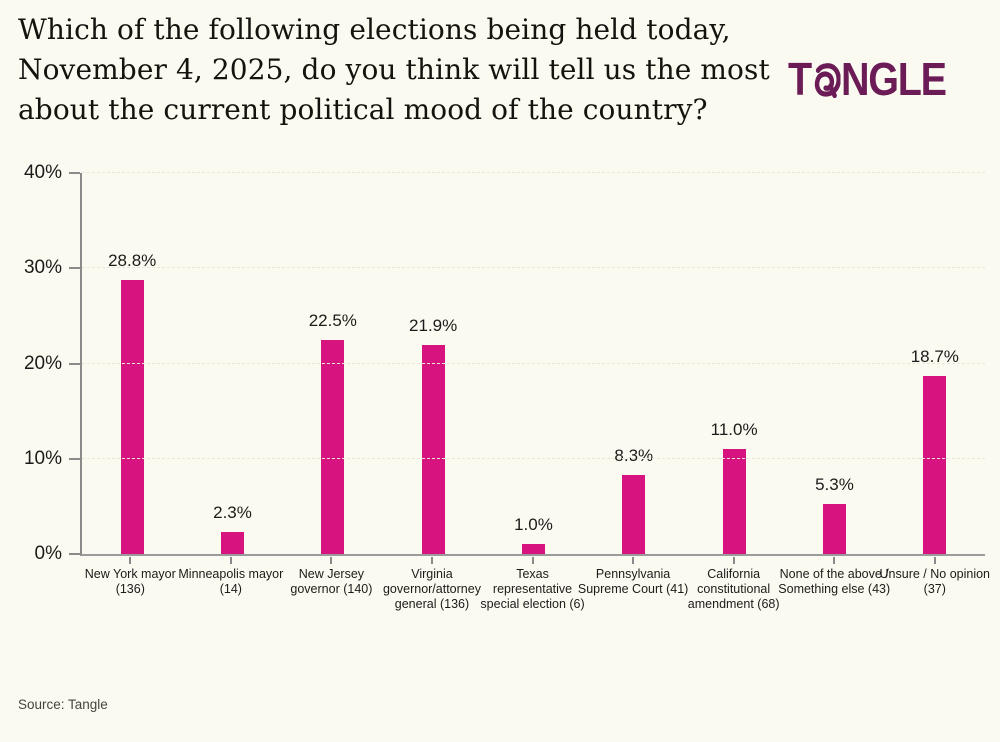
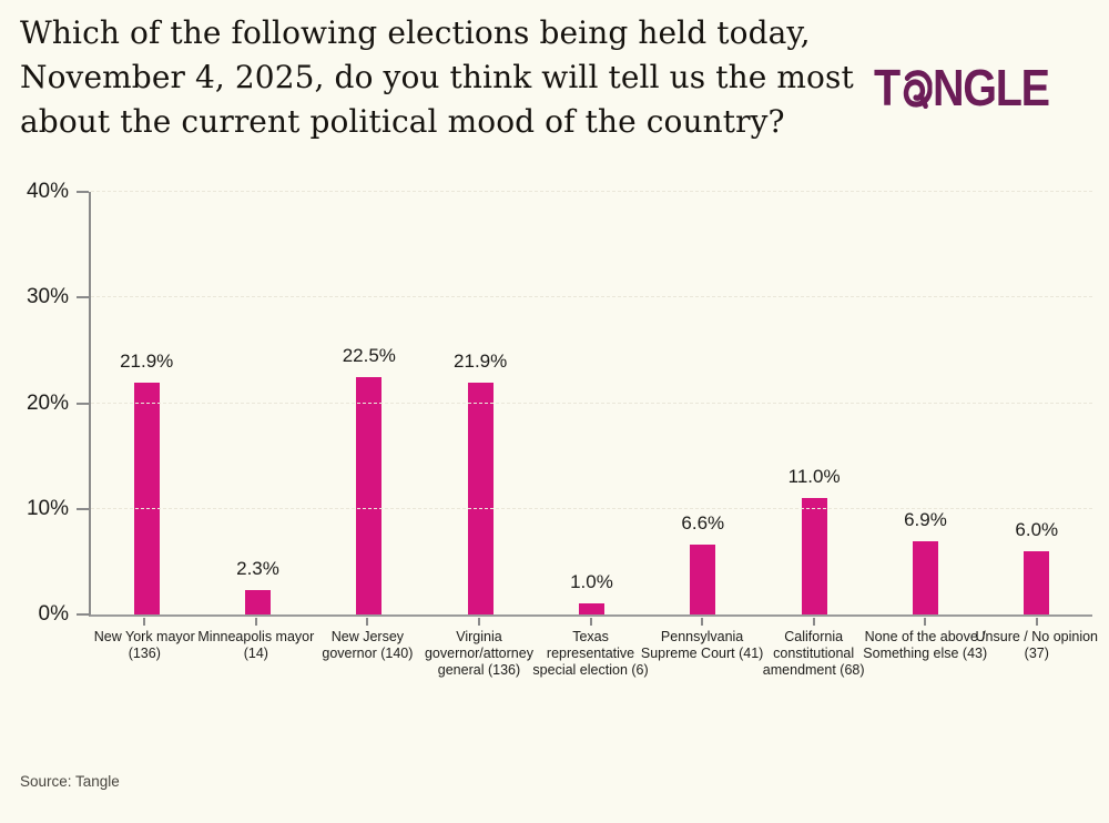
New York mayor (136): 28.8% -> 21.9%
Pennsylvania Supreme Court (41): 8.3% -> 6.6%
None of the above / Something else (43): 5.3% -> 6.9%
Unsure / No opinion (37): 18.7% -> 6.0%
